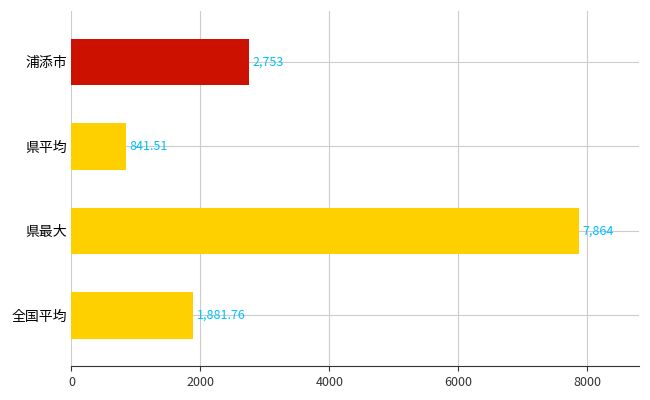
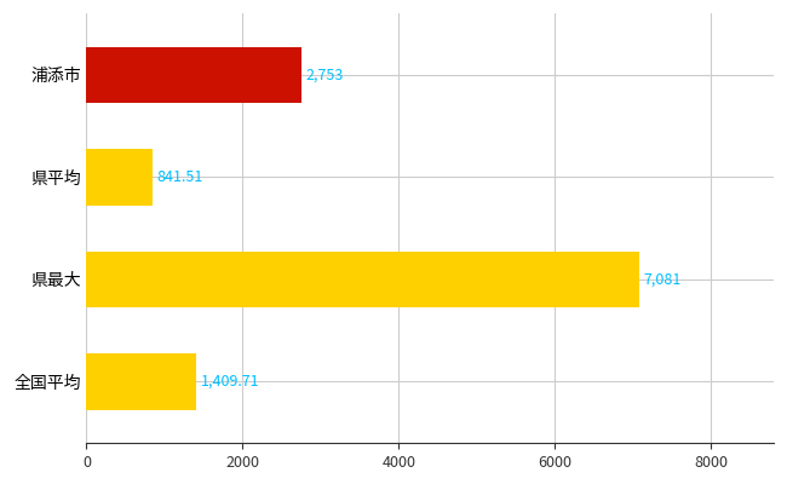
県最大: 7,864 -> 7,081
全国平均: 1,881.76 -> 1,409.71
